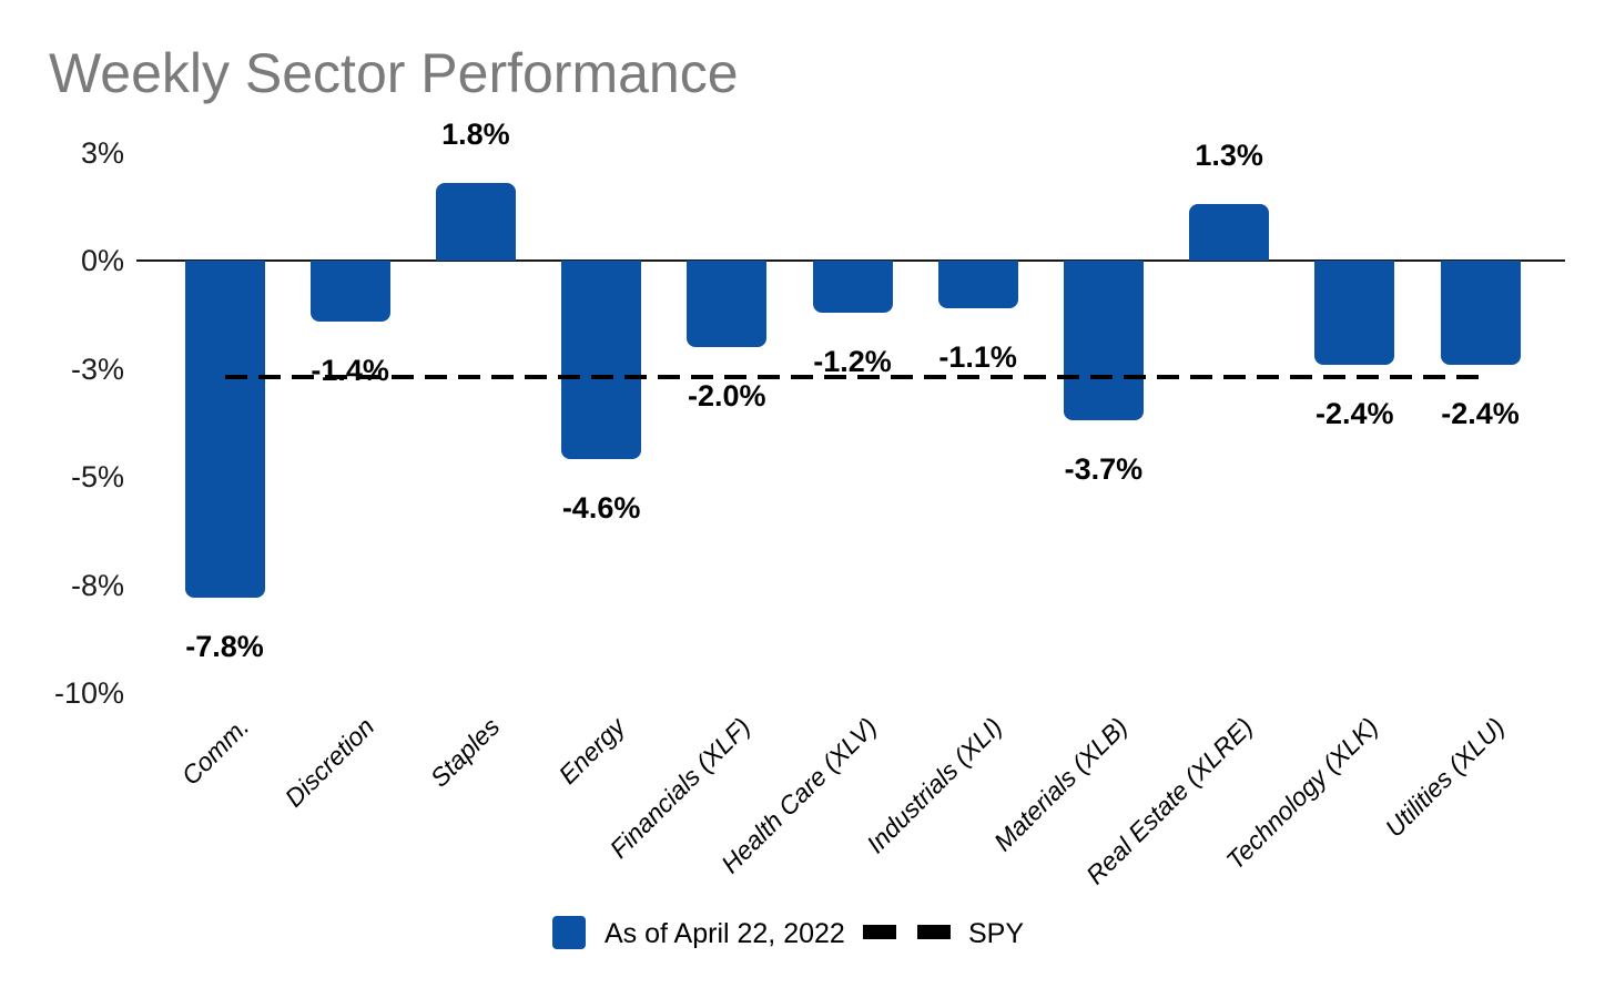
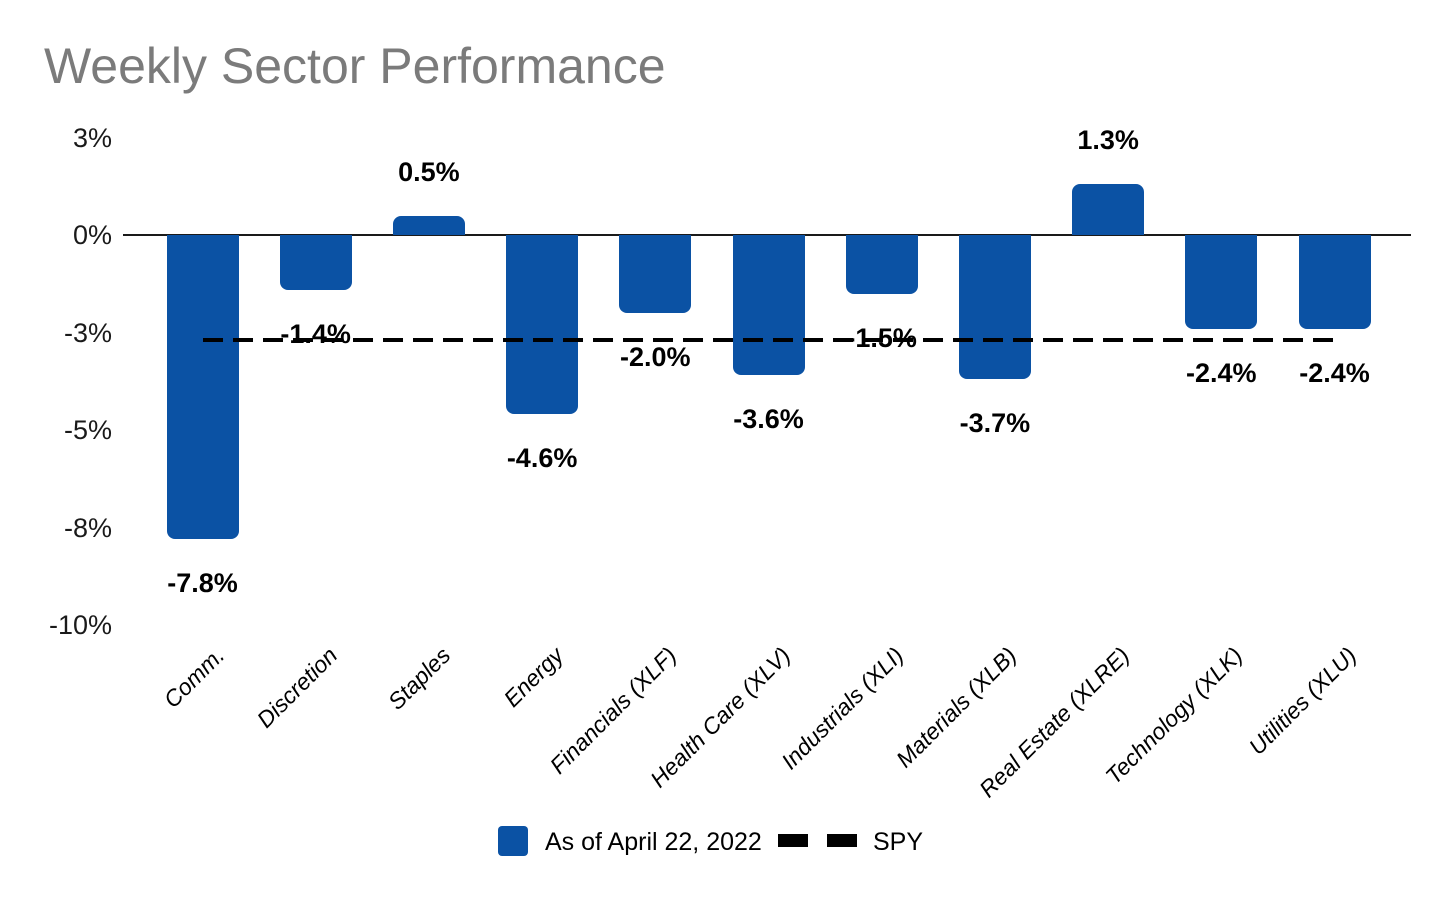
Staples: 1.8% -> 0.5%
Health Care (XLV): -1.2% -> -3.6%
Industrials (XLI): -1.1% -> -1.5%
